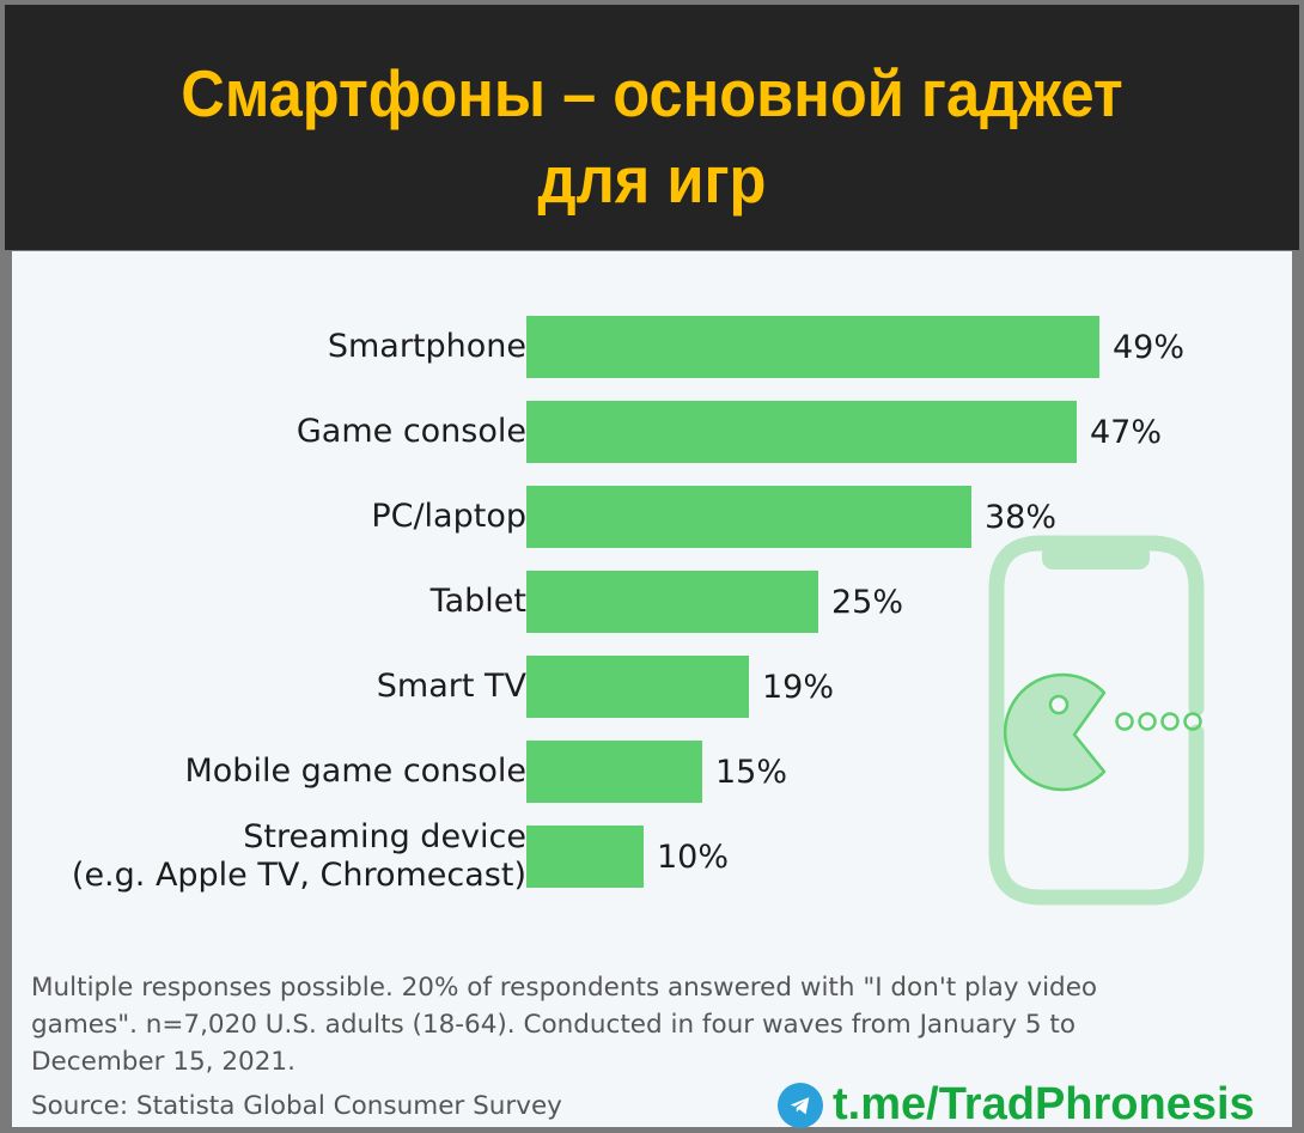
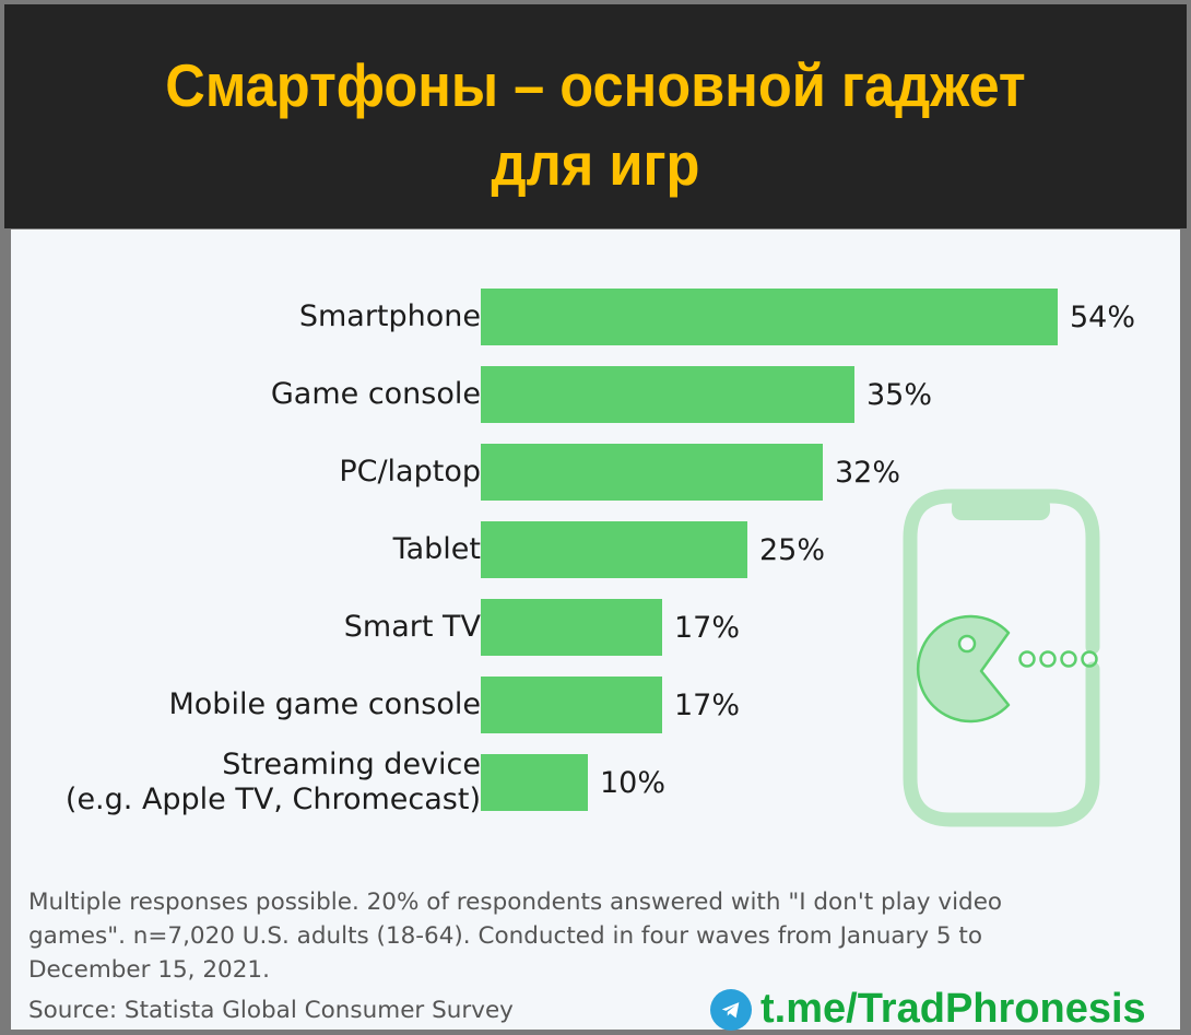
Smartphone: 49% -> 54%
Game console: 47% -> 35%
PC/laptop: 38% -> 32%
Smart TV: 19% -> 17%
Mobile game console: 15% -> 17%
